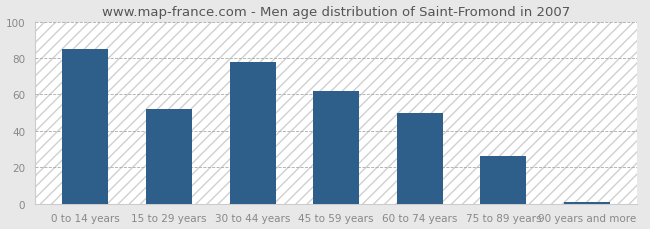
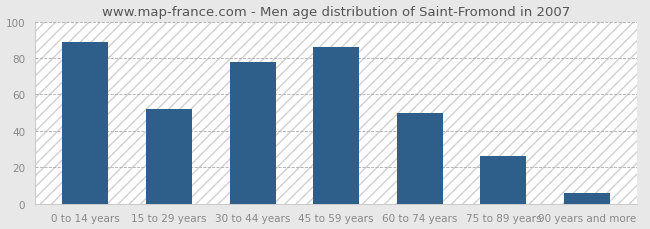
0 to 14 years: 85 -> 89
45 to 59 years: 62 -> 86
90 years and more: 1 -> 6
